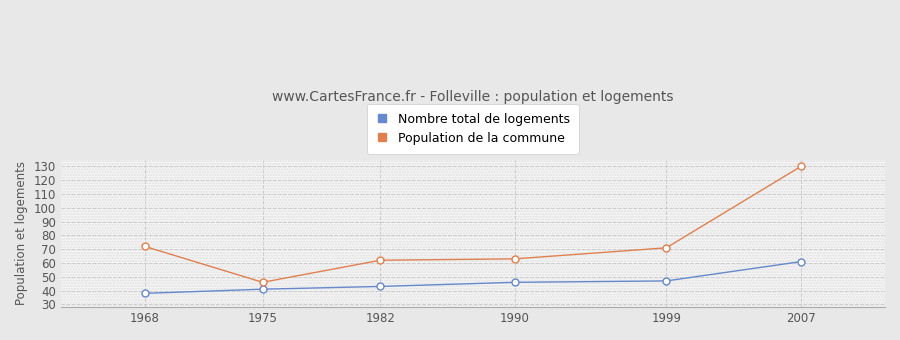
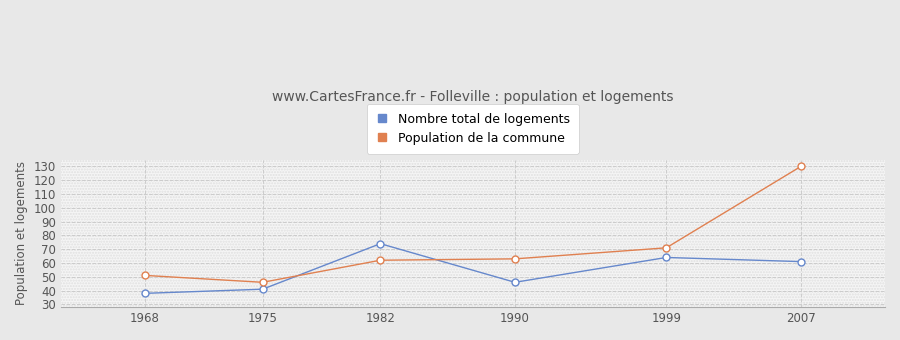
Population de la commune/1968: 72 -> 51
Nombre total de logements/1982: 43 -> 74
Nombre total de logements/1999: 47 -> 64
